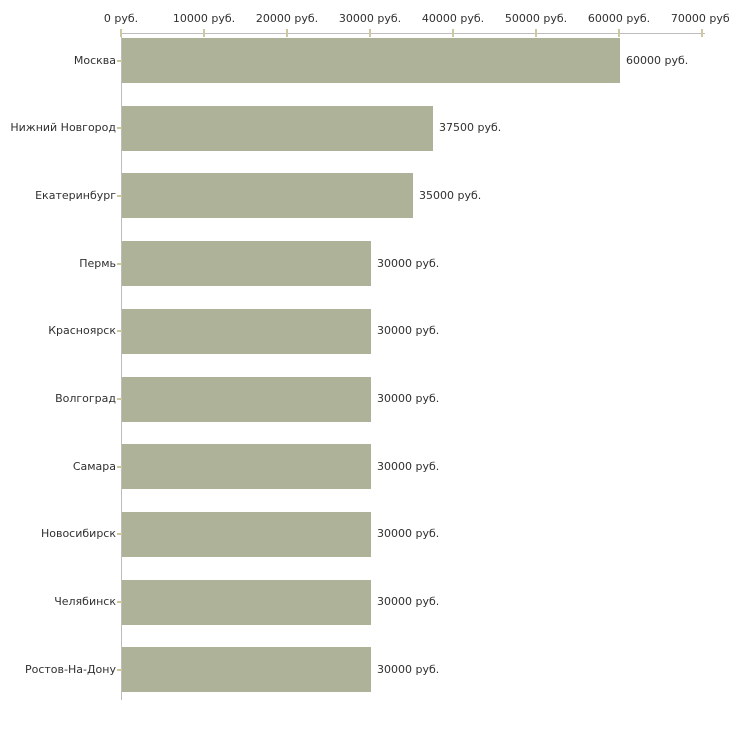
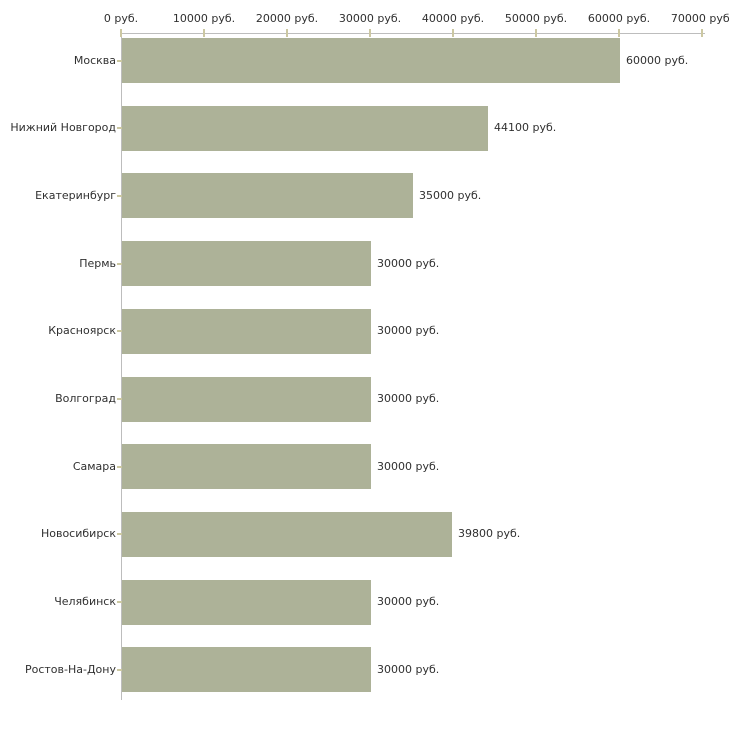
Нижний Новгород: 37500 -> 44100
Новосибирск: 30000 -> 39800
